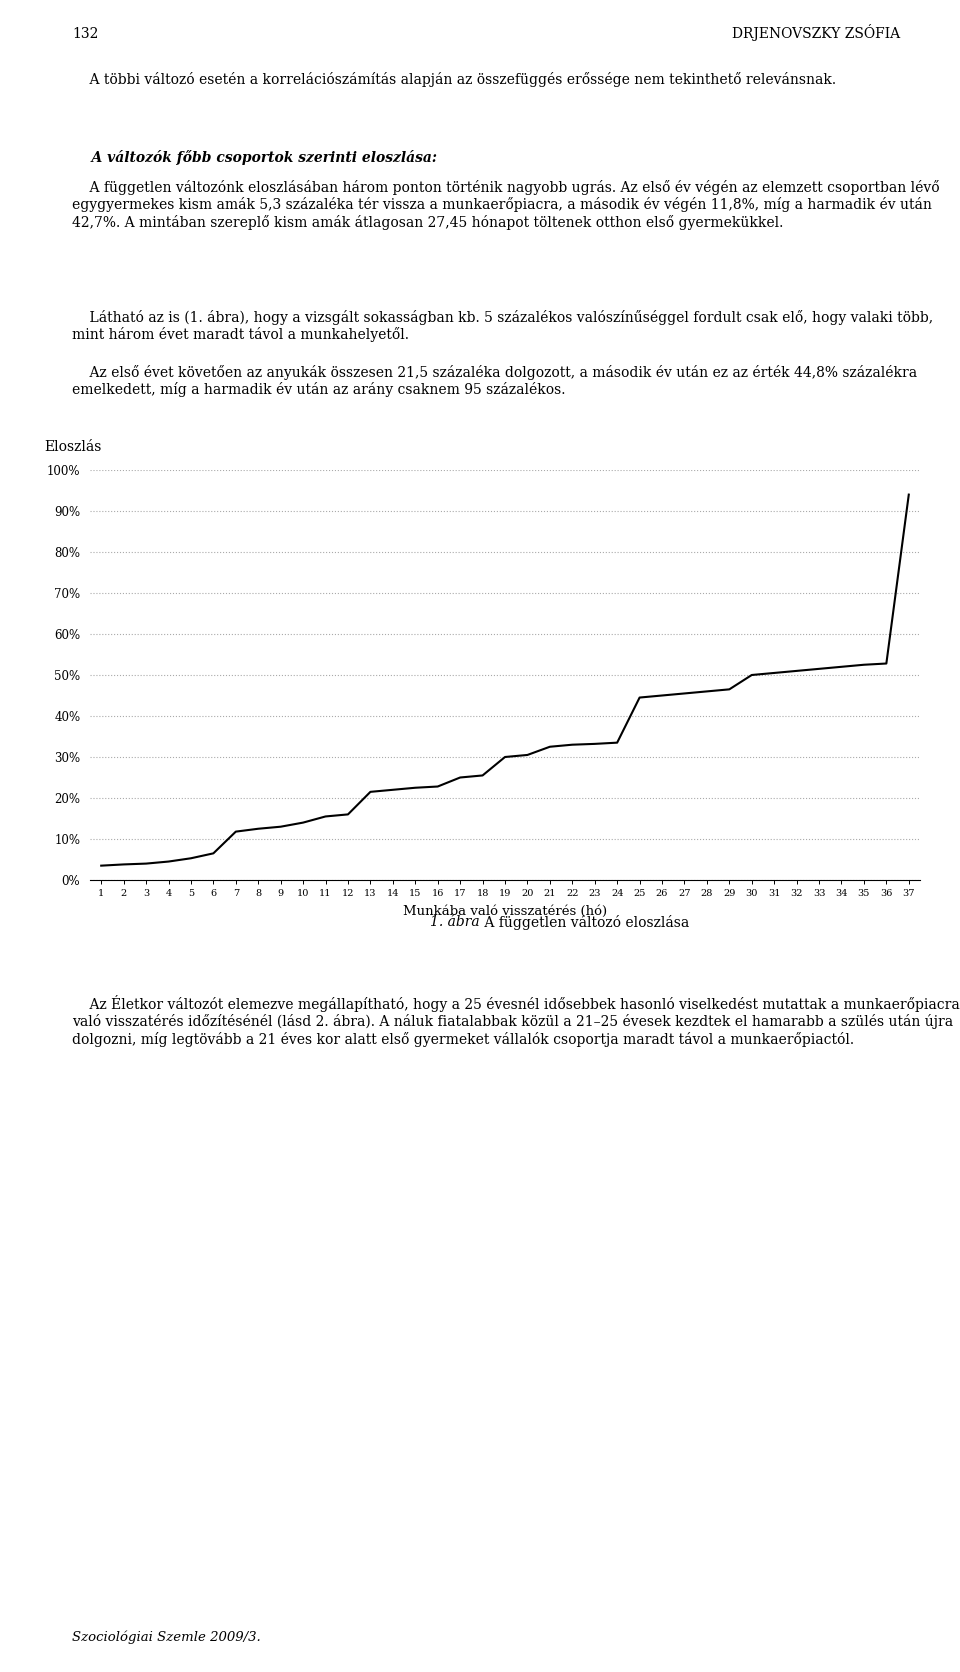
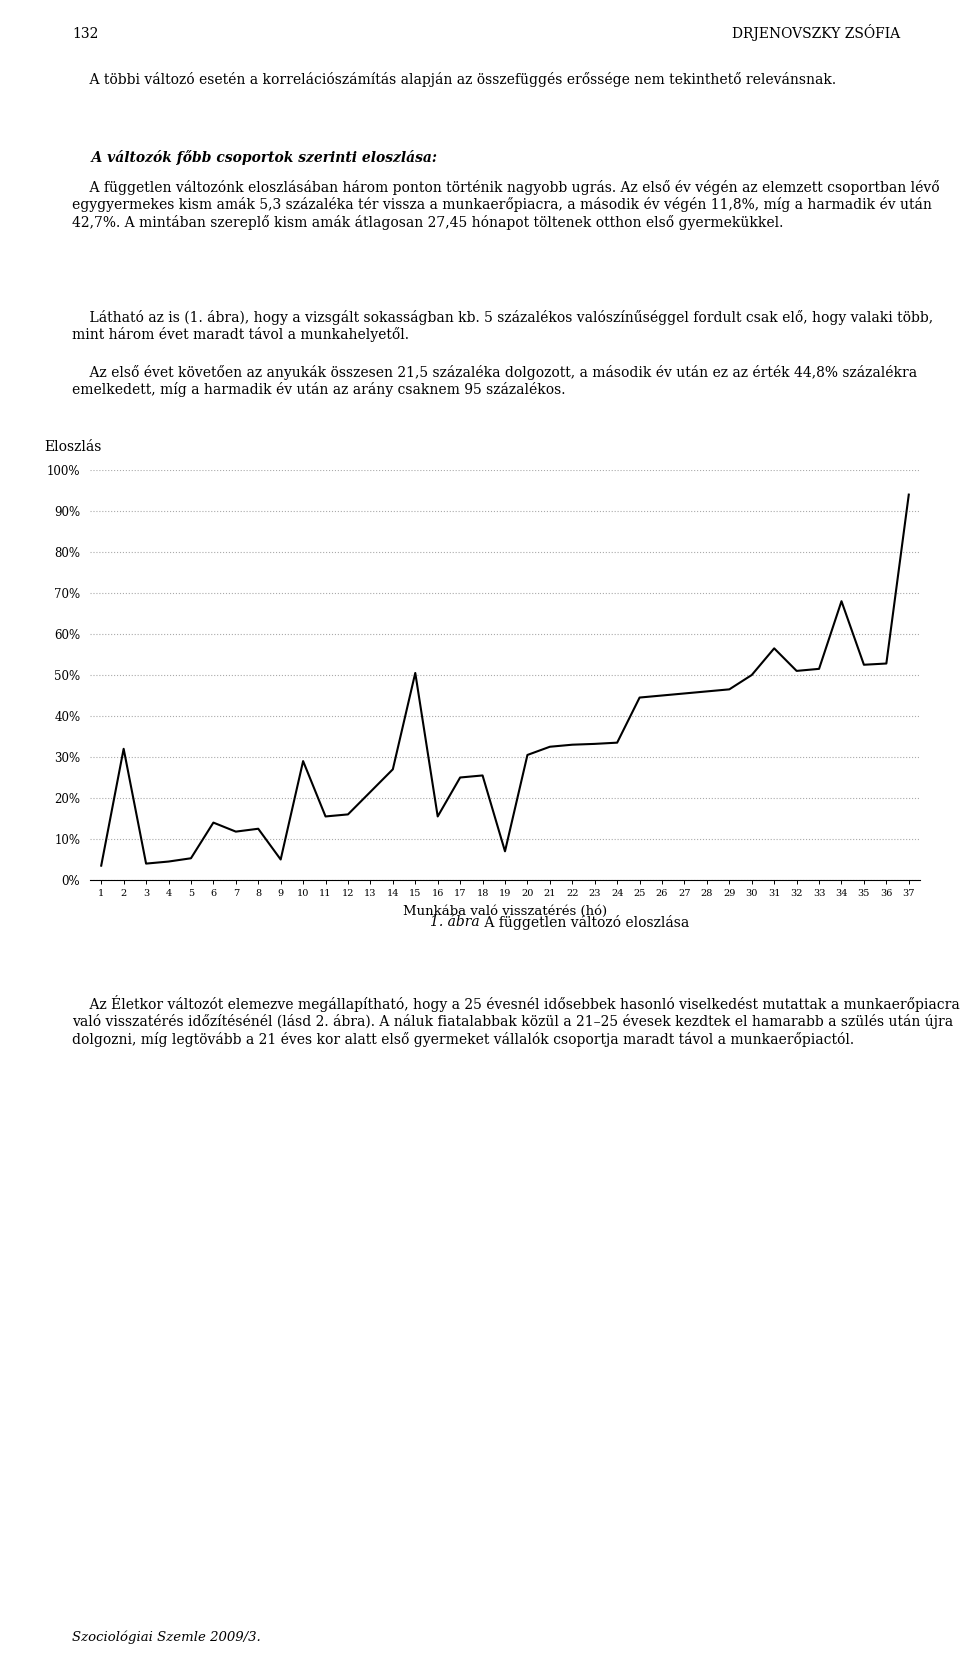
2: 3.8% -> 32.0%
6: 6.5% -> 14.0%
9: 13.0% -> 5.0%
10: 14.0% -> 29.0%
14: 22.0% -> 27.0%
15: 22.5% -> 50.5%
16: 22.8% -> 15.5%
19: 30.0% -> 7.0%
31: 50.5% -> 56.5%
34: 52.0% -> 68.0%
